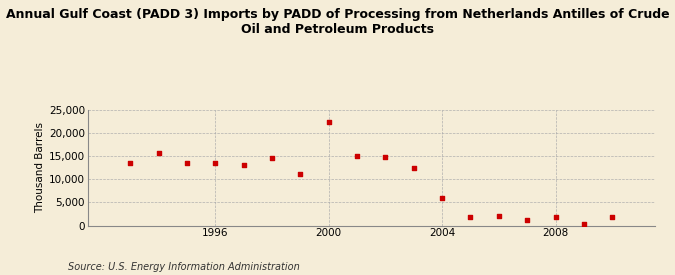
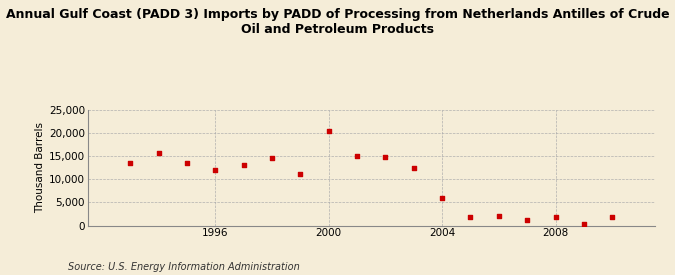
1996: 13,500 -> 12,100
2000: 22,500 -> 20,400
